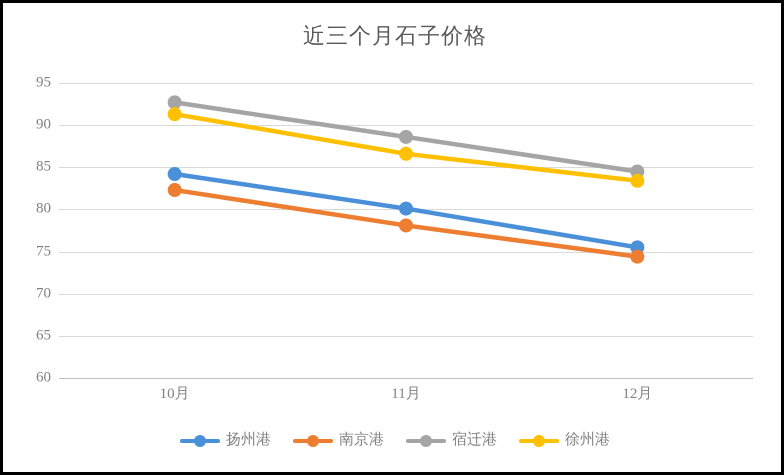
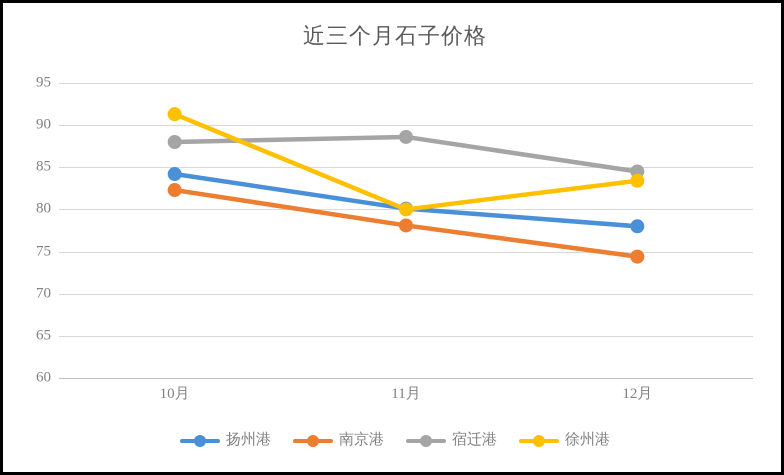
宿迁港/10月: 93 -> 88
徐州港/11月: 87 -> 80
扬州港/12月: 76 -> 78
